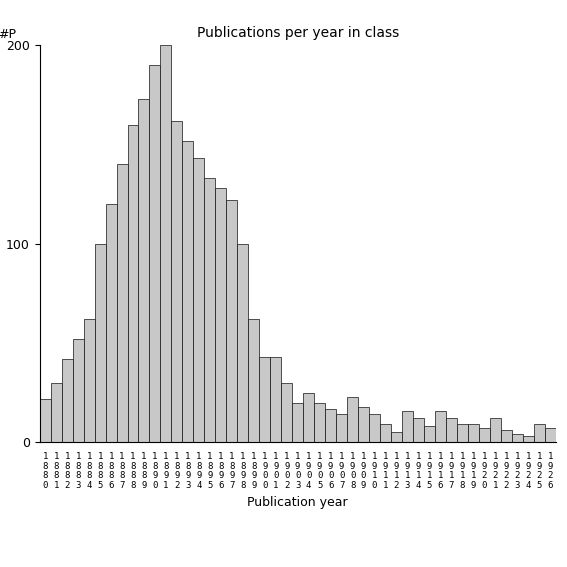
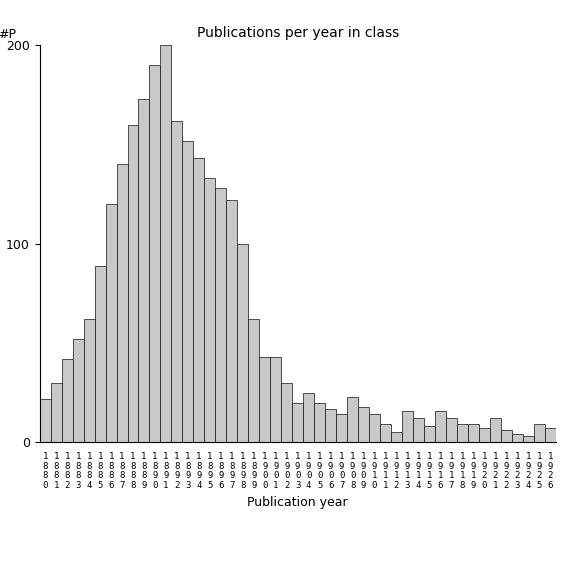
1 8 8 5: 100 -> 89
